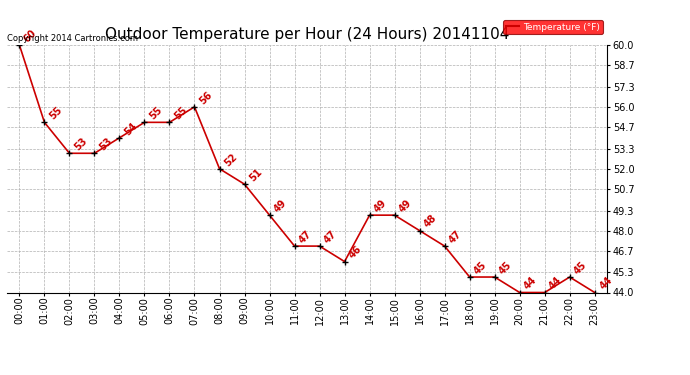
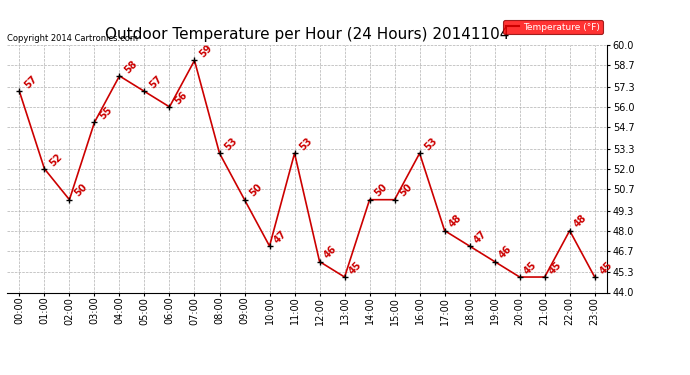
00:00: 60 -> 57
01:00: 55 -> 52
02:00: 53 -> 50
03:00: 53 -> 55
04:00: 54 -> 58
05:00: 55 -> 57
06:00: 55 -> 56
07:00: 56 -> 59
08:00: 52 -> 53
09:00: 51 -> 50
10:00: 49 -> 47
11:00: 47 -> 53
12:00: 47 -> 46
13:00: 46 -> 45
14:00: 49 -> 50
15:00: 49 -> 50
16:00: 48 -> 53
17:00: 47 -> 48
18:00: 45 -> 47
19:00: 45 -> 46
20:00: 44 -> 45
21:00: 44 -> 45
22:00: 45 -> 48
23:00: 44 -> 45
